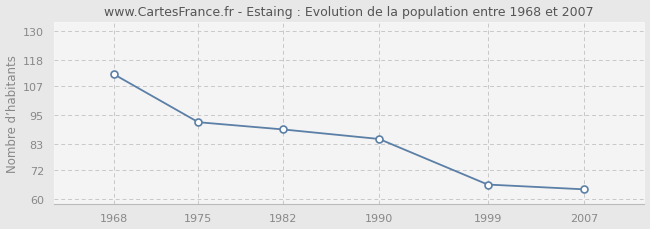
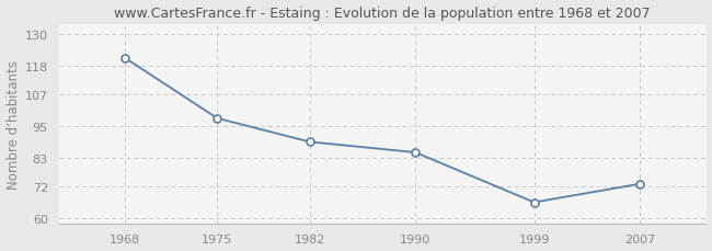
1968: 112 -> 121
1975: 92 -> 98
2007: 64 -> 73
